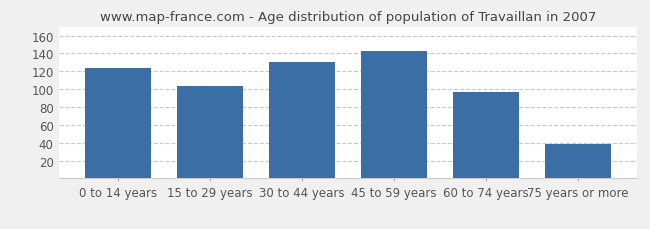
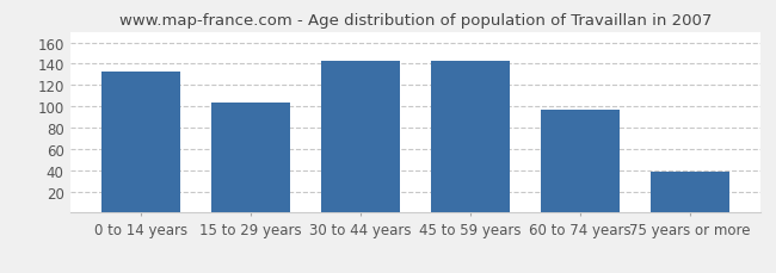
0 to 14 years: 124 -> 133
30 to 44 years: 130 -> 143
